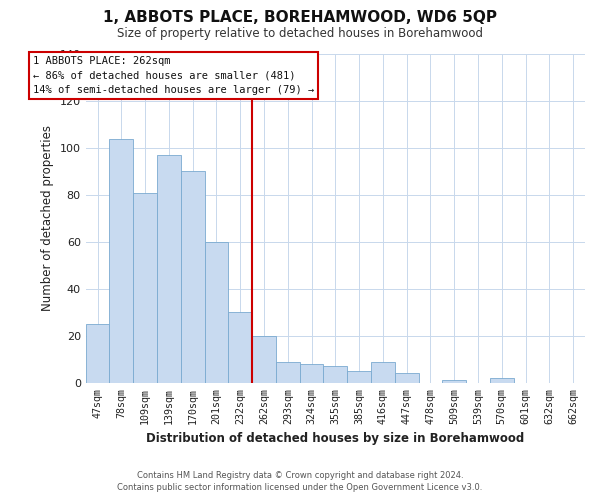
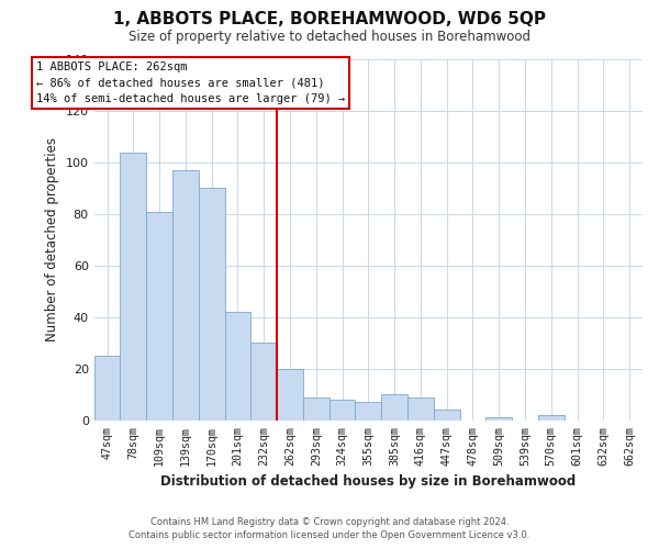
201sqm: 60 -> 42
385sqm: 5 -> 10
